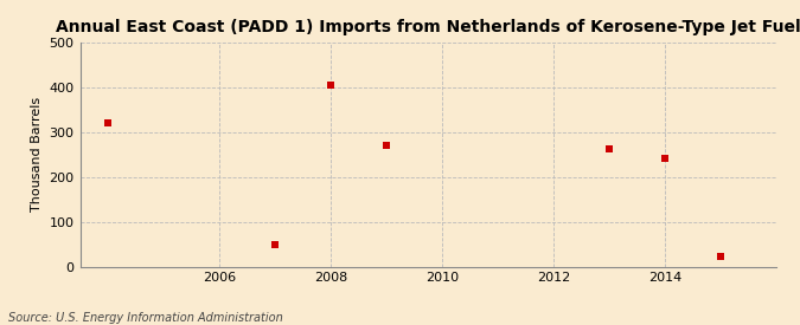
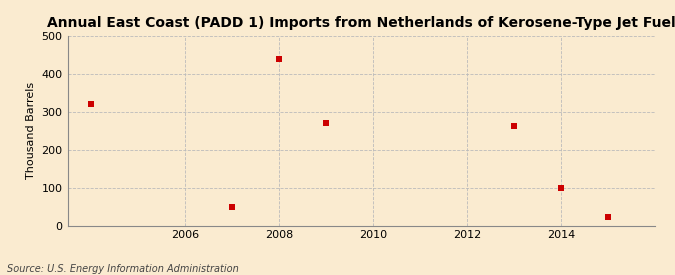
2008: 405 -> 440
2014: 240 -> 100
